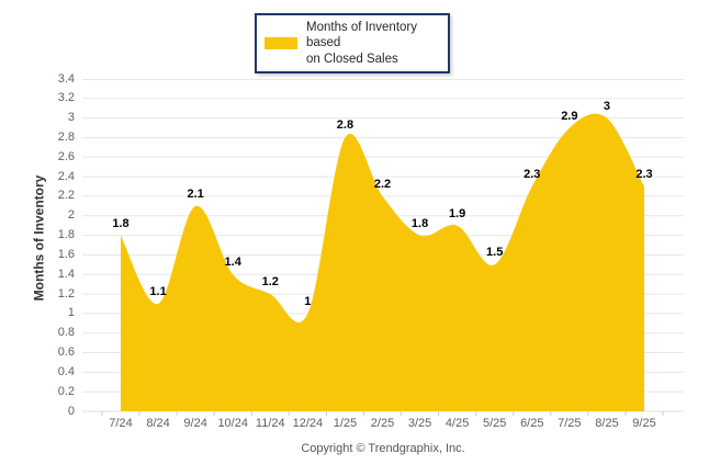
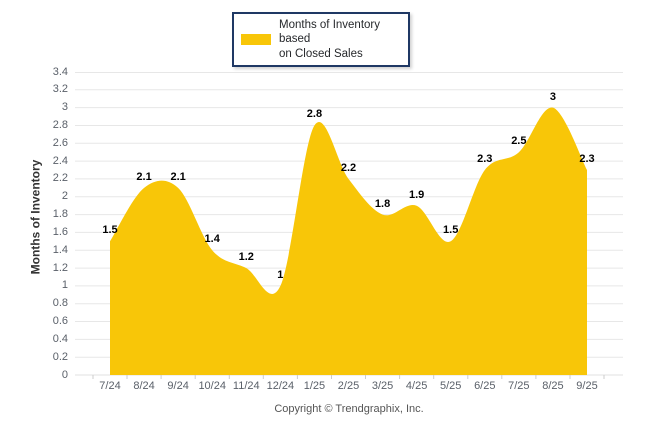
7/24: 1.8 -> 1.5
8/24: 1.1 -> 2.1
7/25: 2.9 -> 2.5
